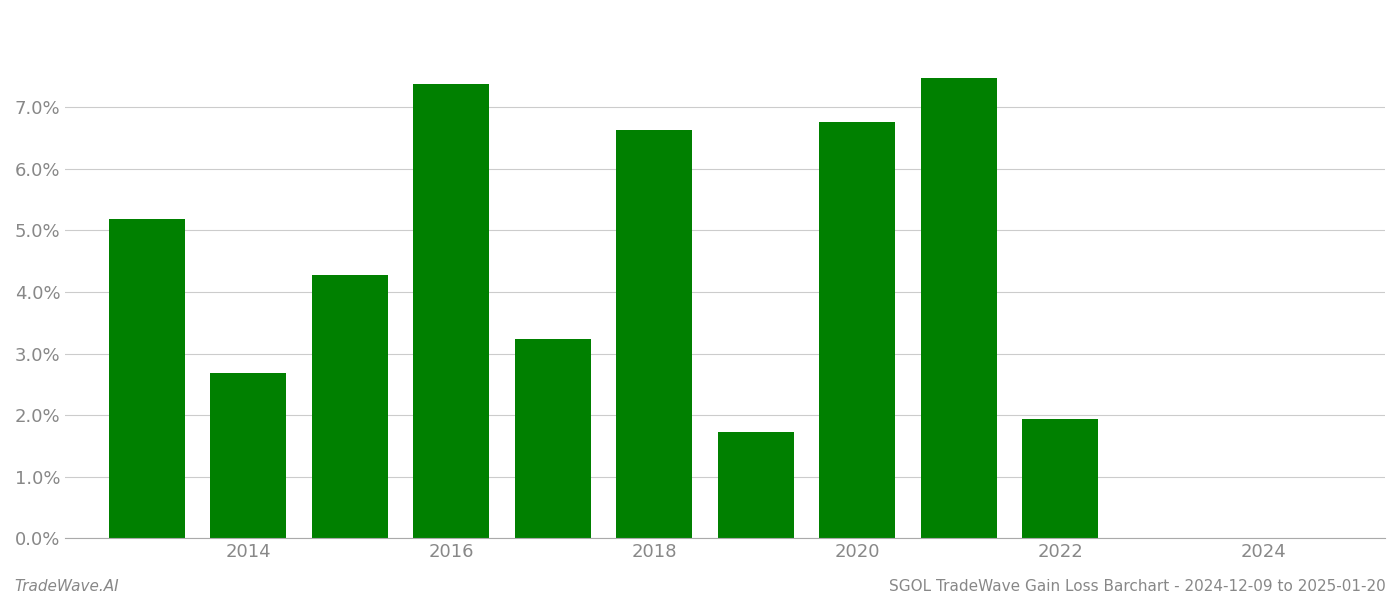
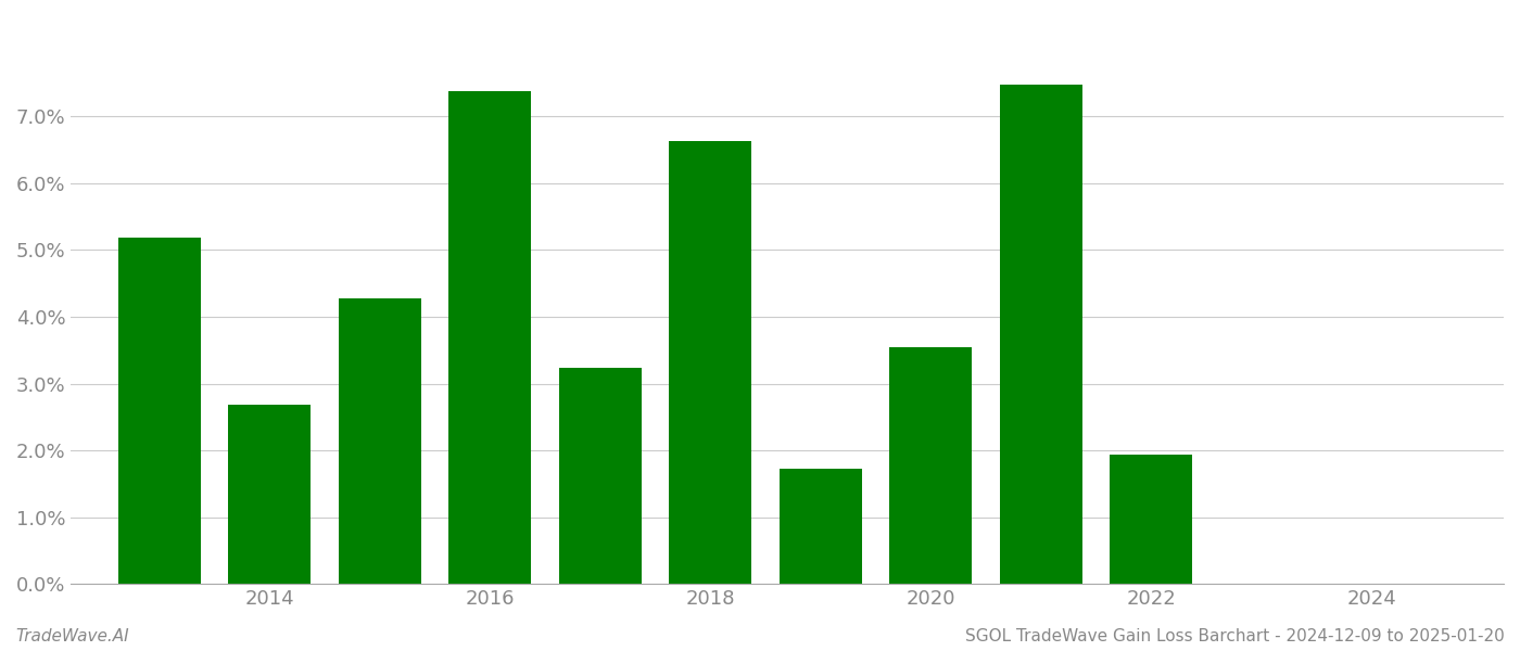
2020: 6.76% -> 3.54%
